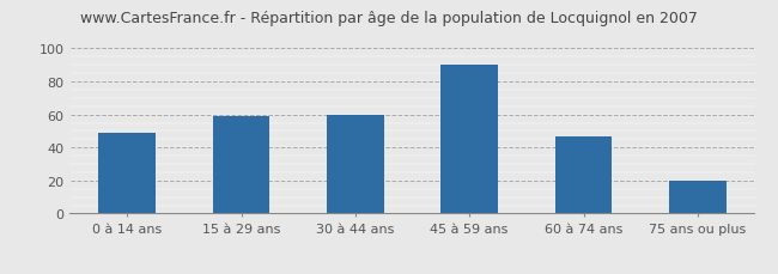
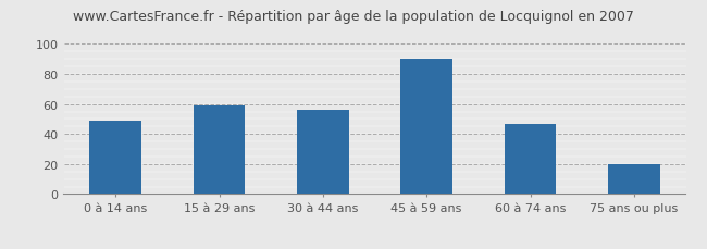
30 à 44 ans: 60 -> 56
